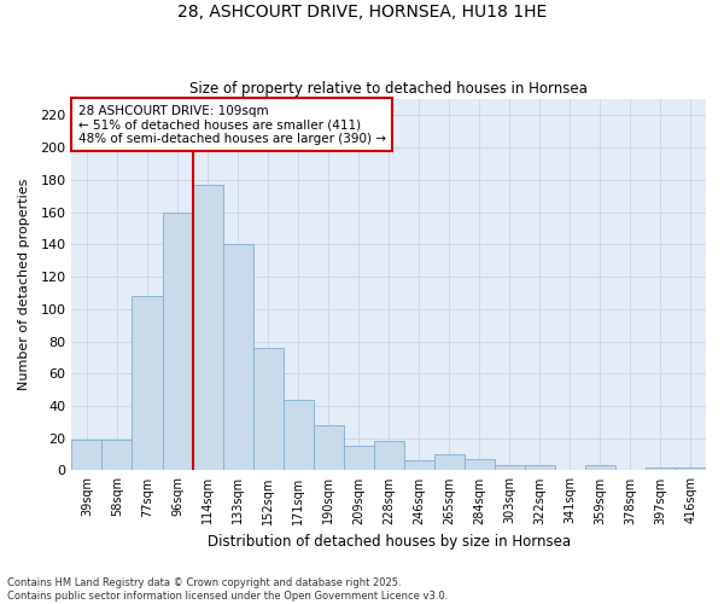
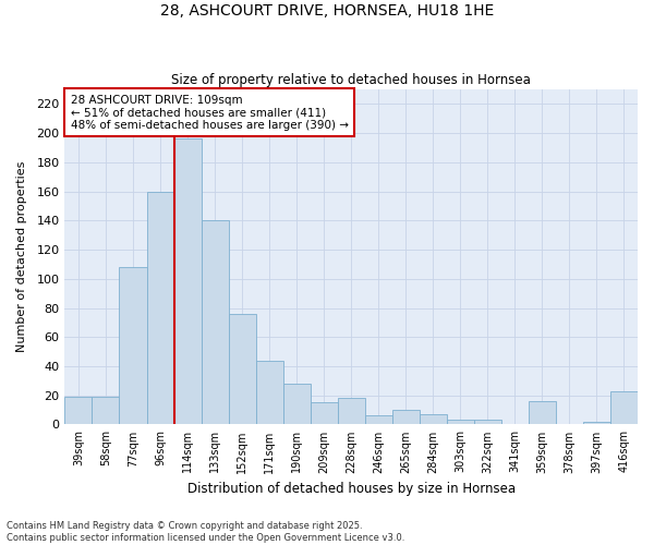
114sqm: 177 -> 196
359sqm: 3 -> 16
416sqm: 2 -> 23
